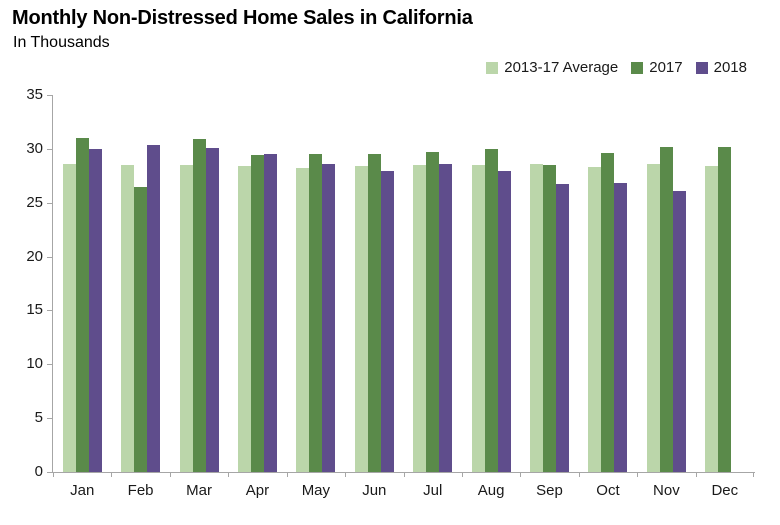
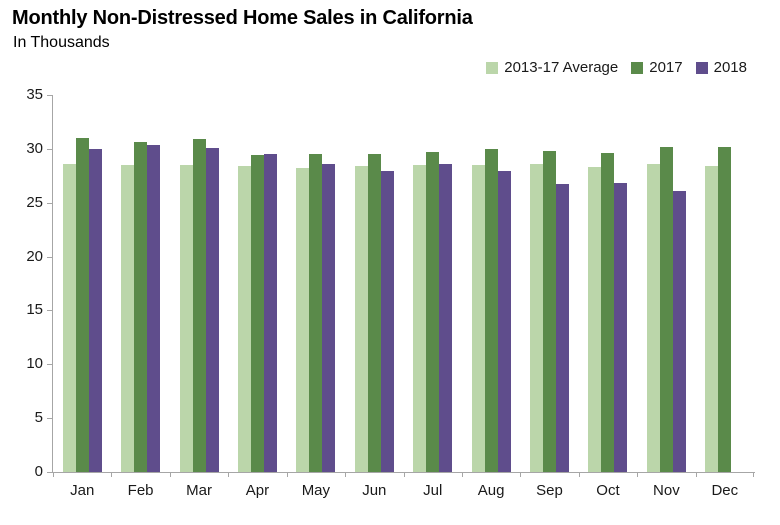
2017/Feb: 26.5 -> 30.6
2017/Sep: 28.5 -> 29.8
